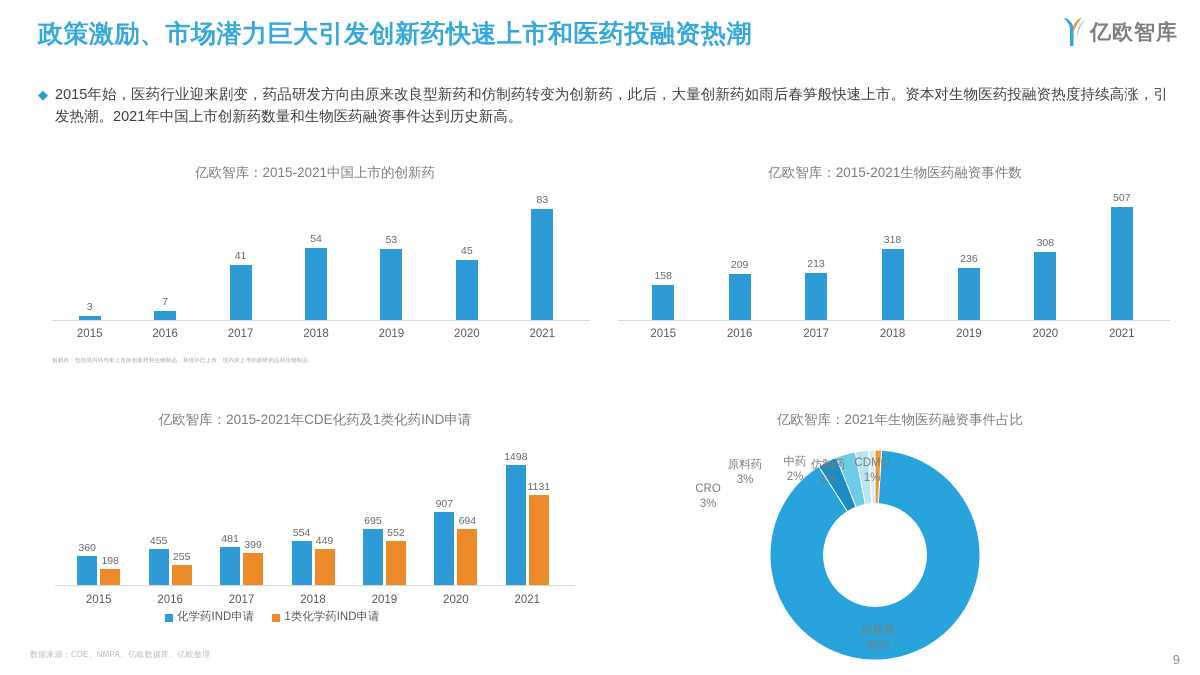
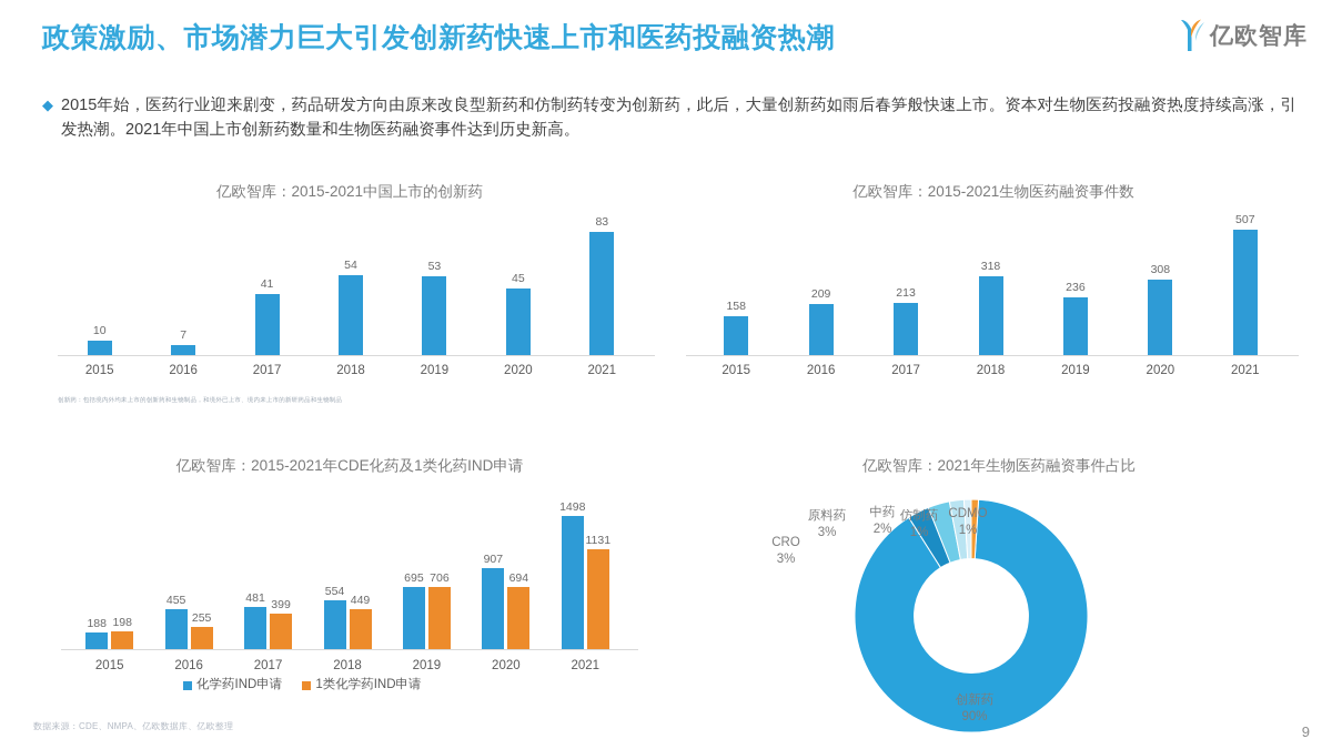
亿欧智库：2015-2021中国上市的创新药/2015: 3 -> 10
亿欧智库：2015-2021年CDE化药及1类化药IND申请/化学药IND申请/2015: 360 -> 188
亿欧智库：2015-2021年CDE化药及1类化药IND申请/1类化学药IND申请/2019: 552 -> 706
